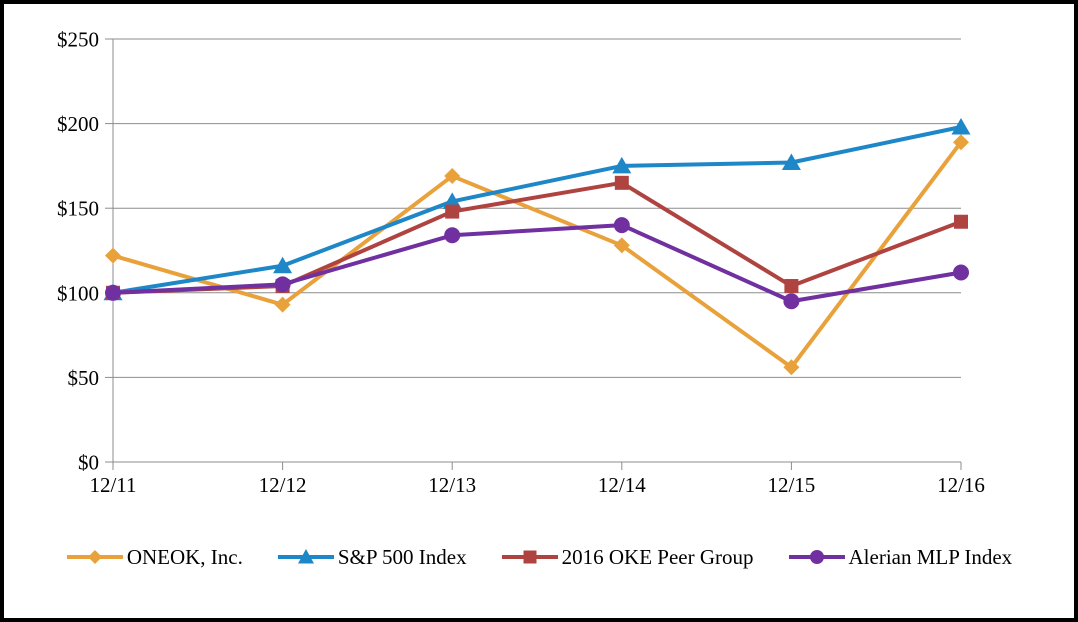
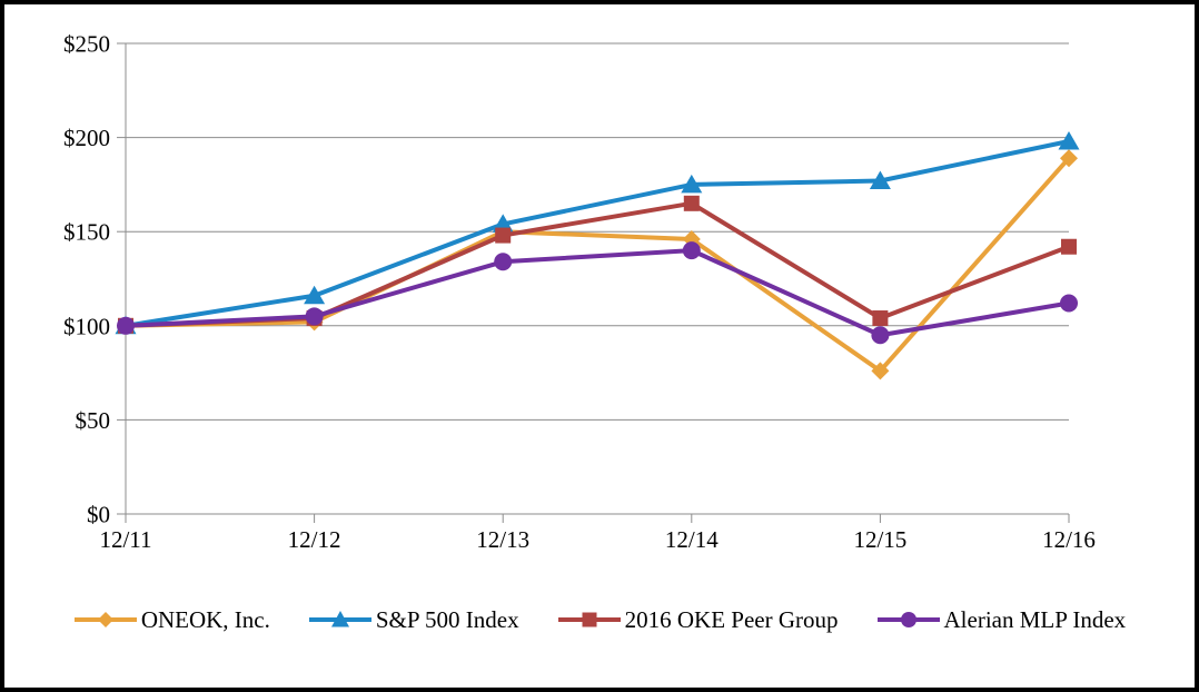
ONEOK, Inc./12/11: $122 -> $100
ONEOK, Inc./12/12: $93 -> $102
ONEOK, Inc./12/13: $169 -> $150
ONEOK, Inc./12/14: $128 -> $146
ONEOK, Inc./12/15: $56 -> $76
